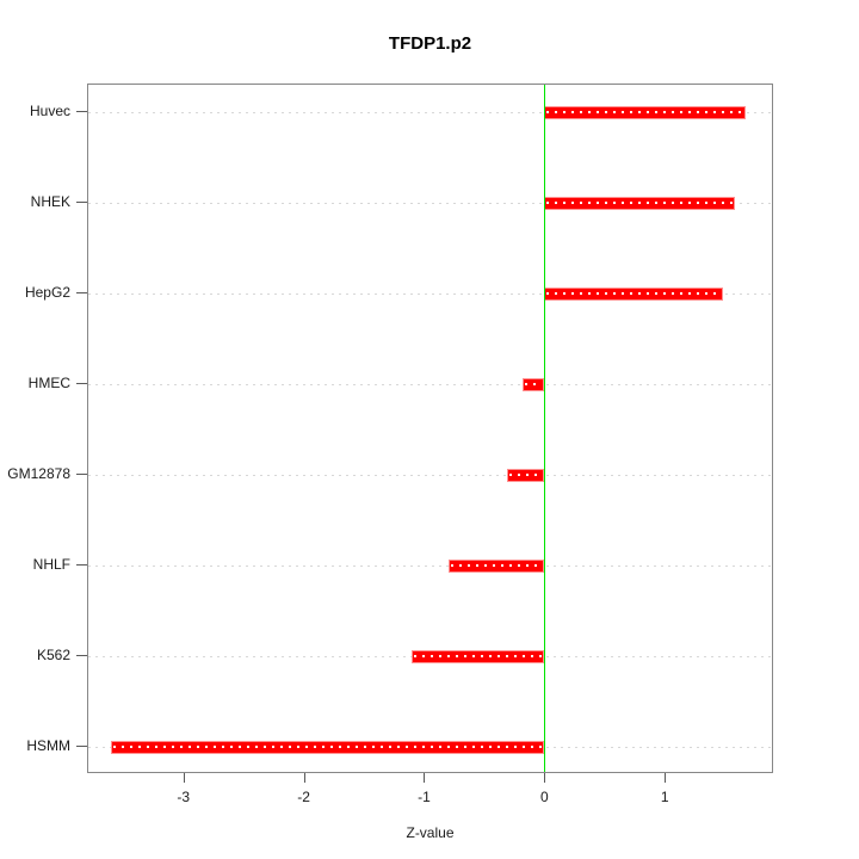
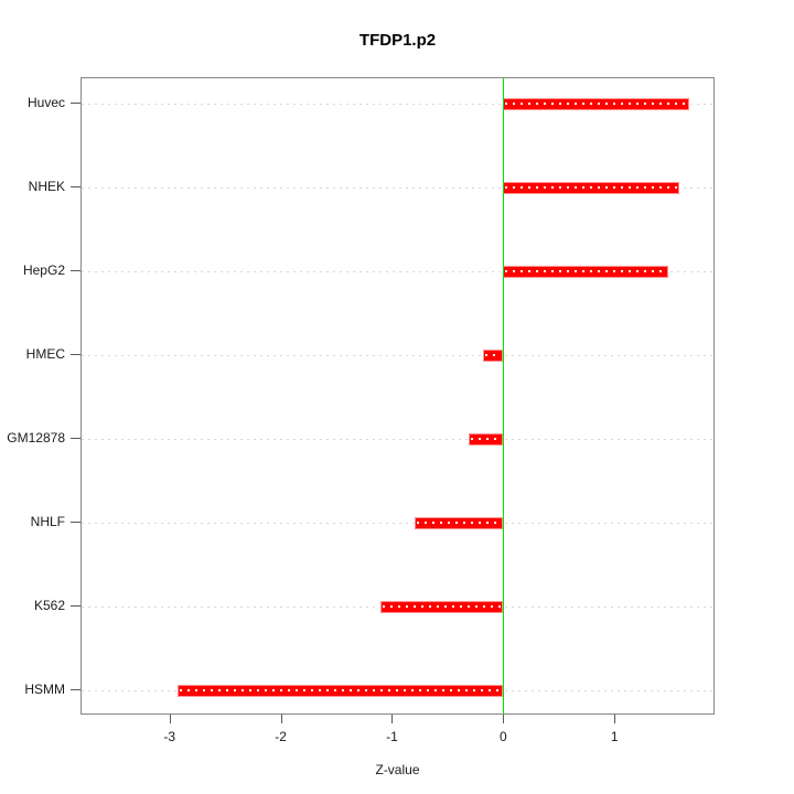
HSMM: -3.60 -> -2.93
